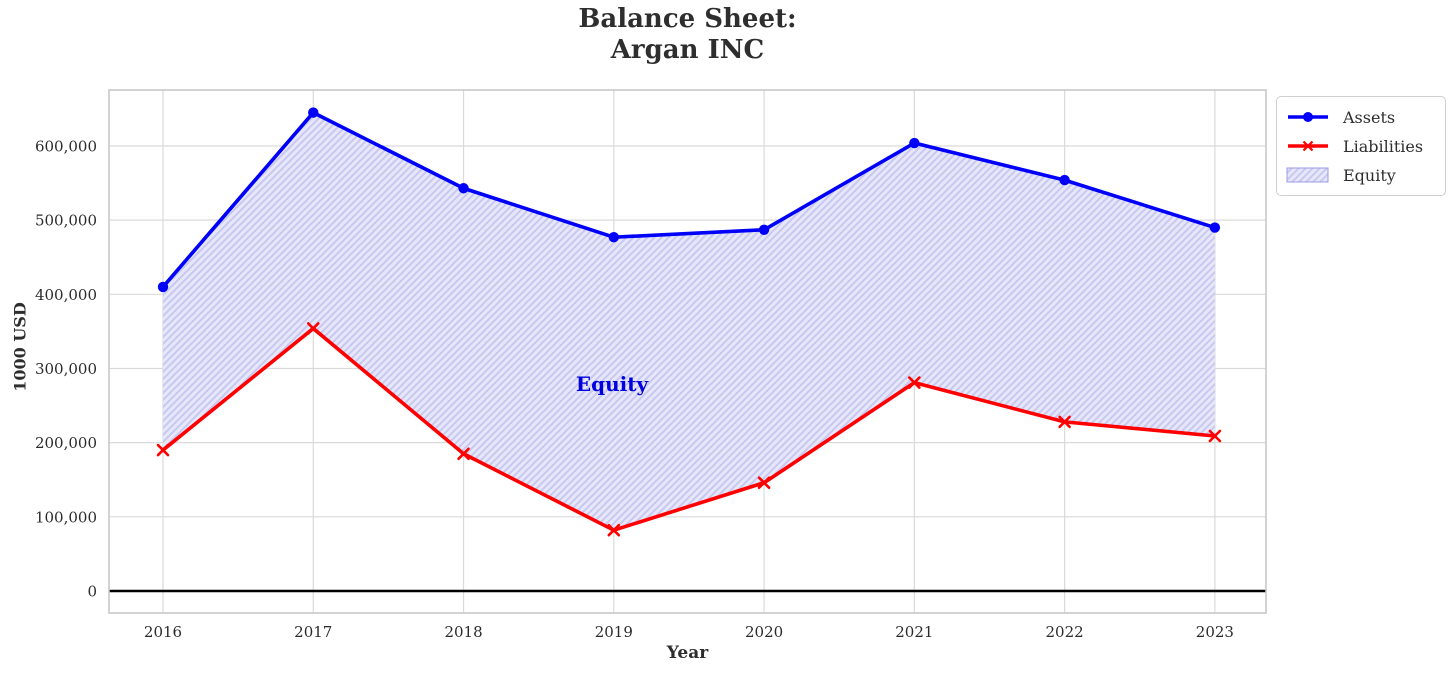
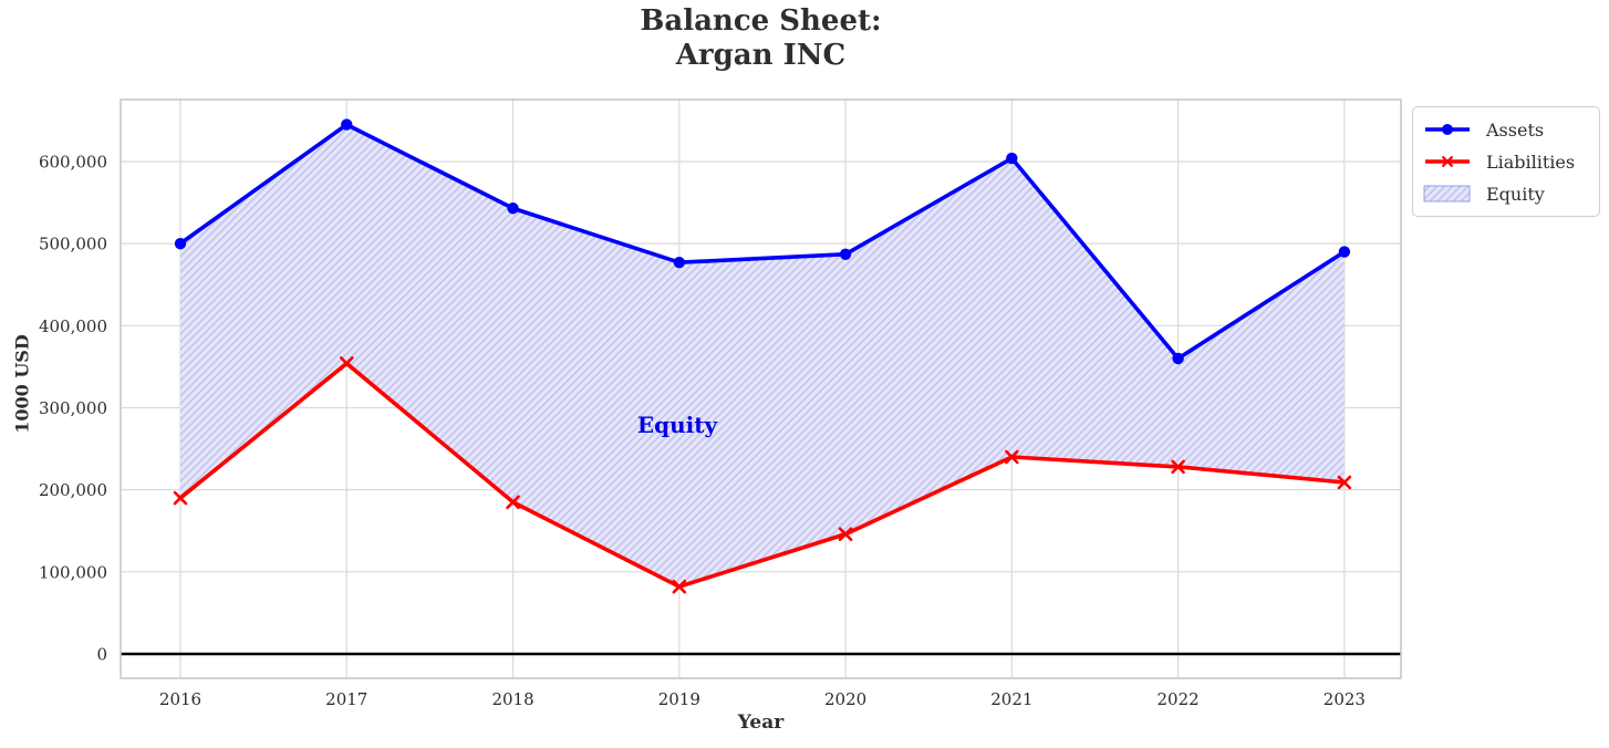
Assets/2016: 410000 -> 500000
Liabilities/2021: 280000 -> 240000
Assets/2022: 550000 -> 360000
